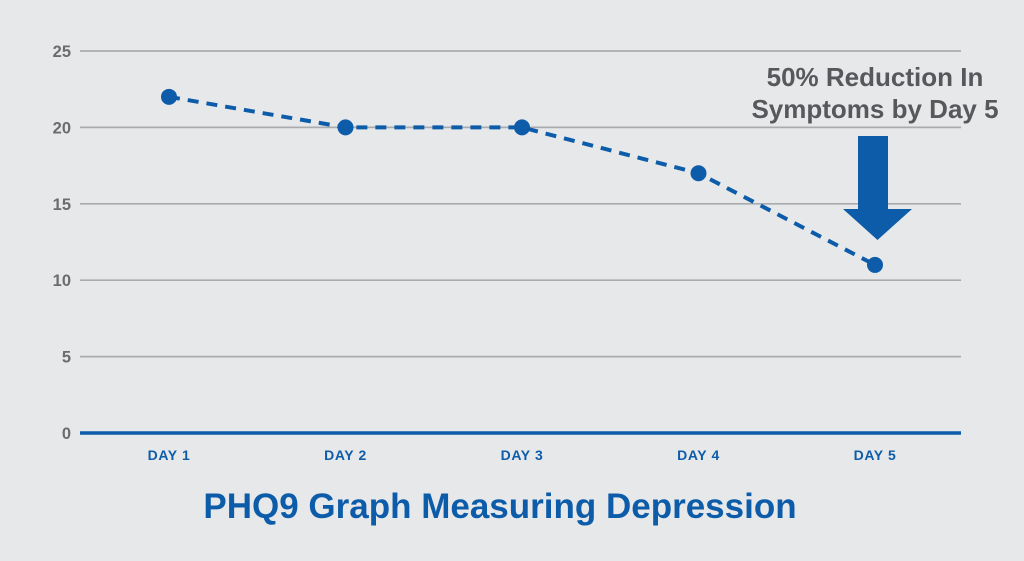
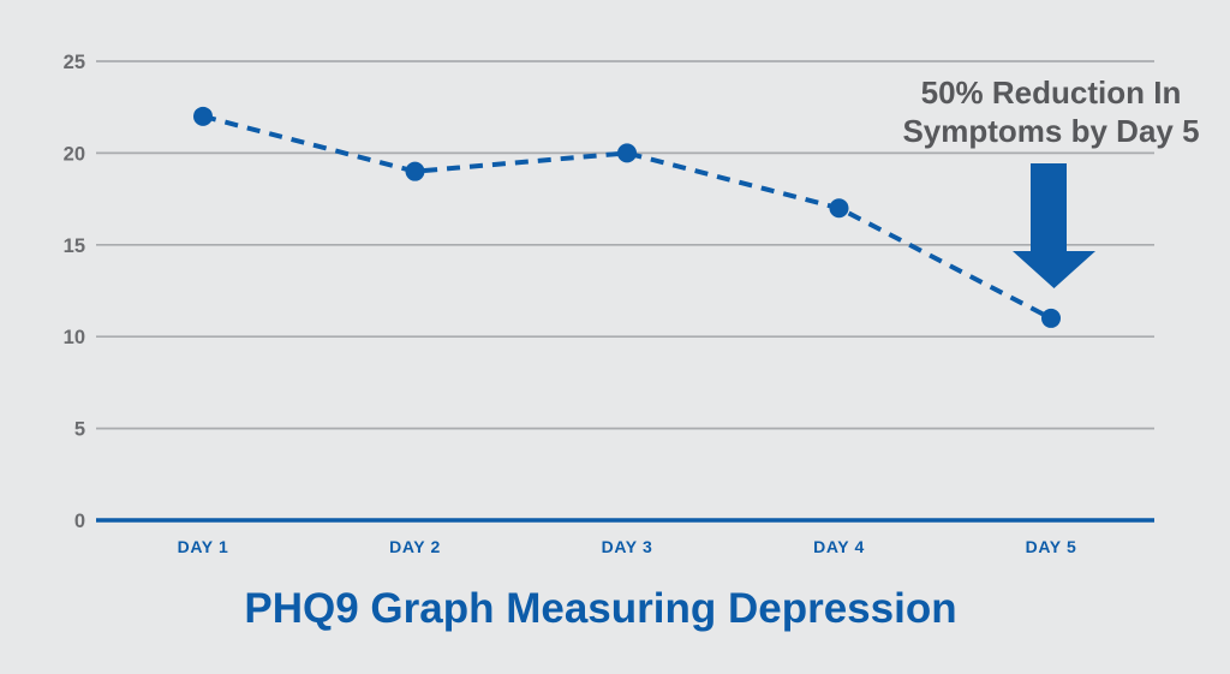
DAY 2: 20 -> 19
